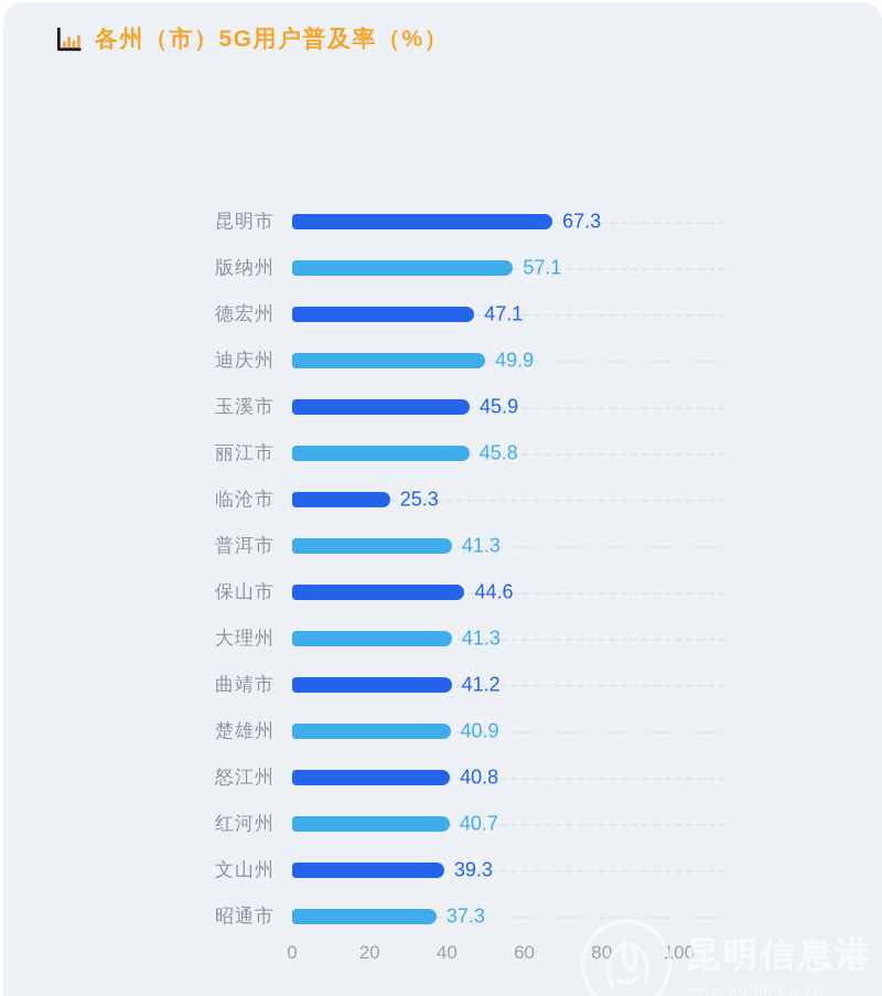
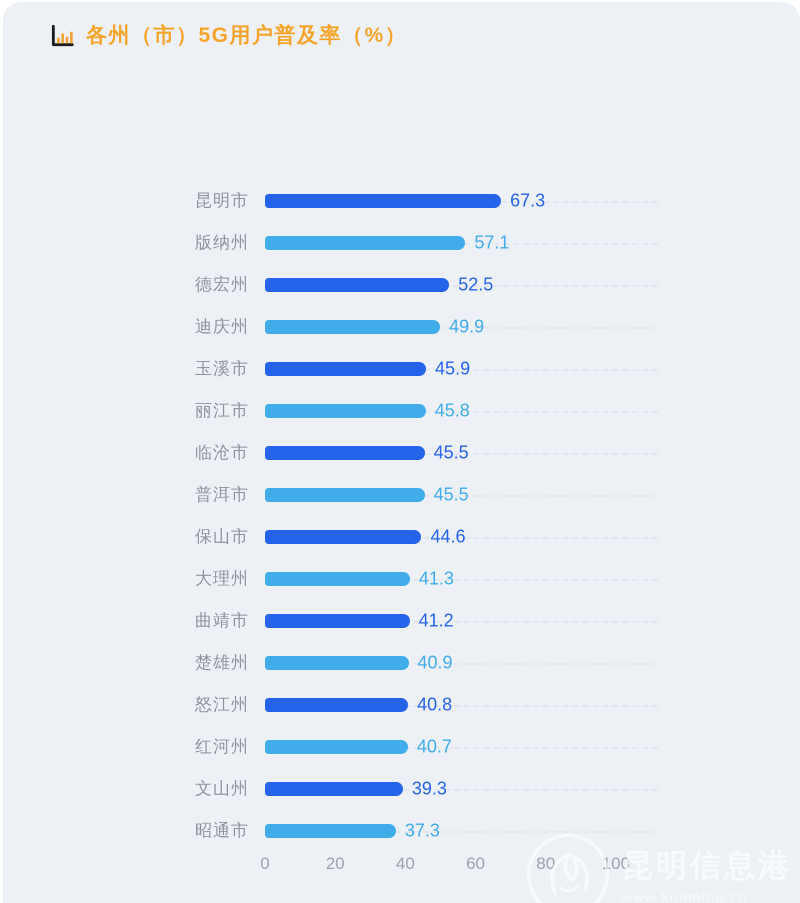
德宏州: 47.1 -> 52.5
临沧市: 25.3 -> 45.5
普洱市: 41.3 -> 45.5
